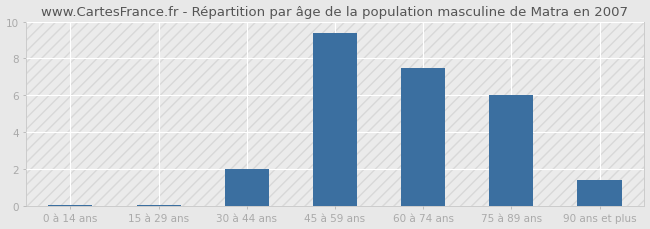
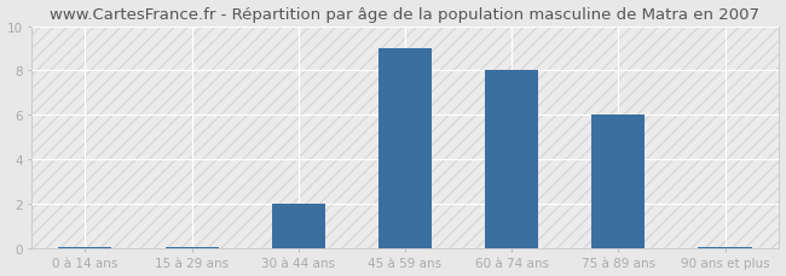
45 à 59 ans: 9.4 -> 9.0
60 à 74 ans: 7.5 -> 8.0
90 ans et plus: 1.4 -> 0.1
